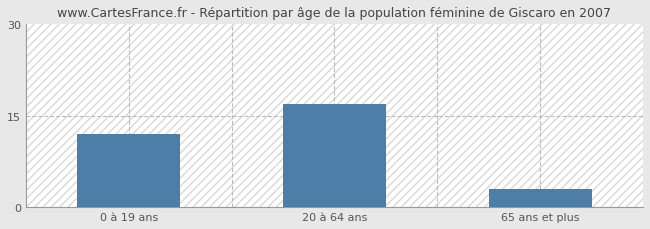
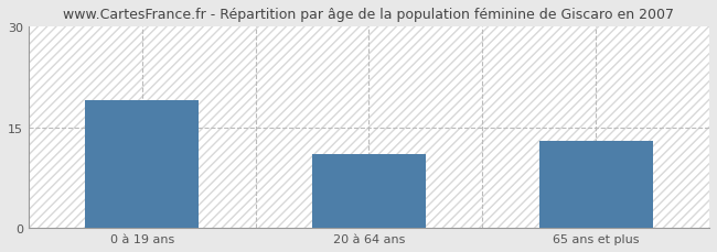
0 à 19 ans: 12 -> 19
20 à 64 ans: 17 -> 11
65 ans et plus: 3 -> 13
